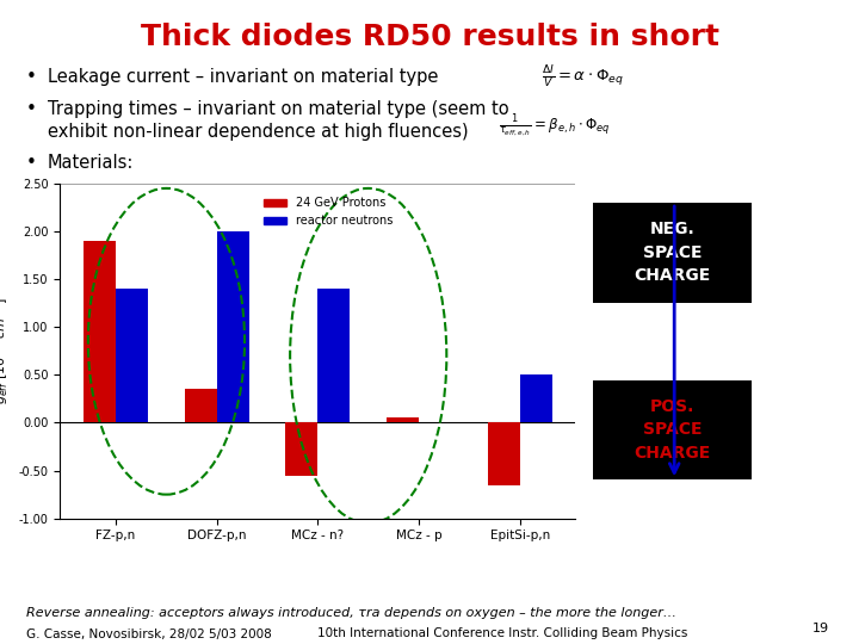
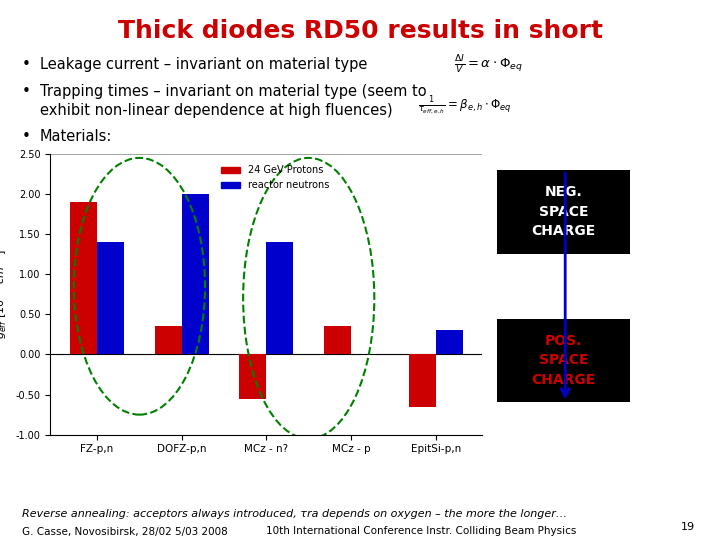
24 GeV Protons/MCz - p: 0.06 -> 0.35
reactor neutrons/EpitSi-p,n: 0.5 -> 0.3
